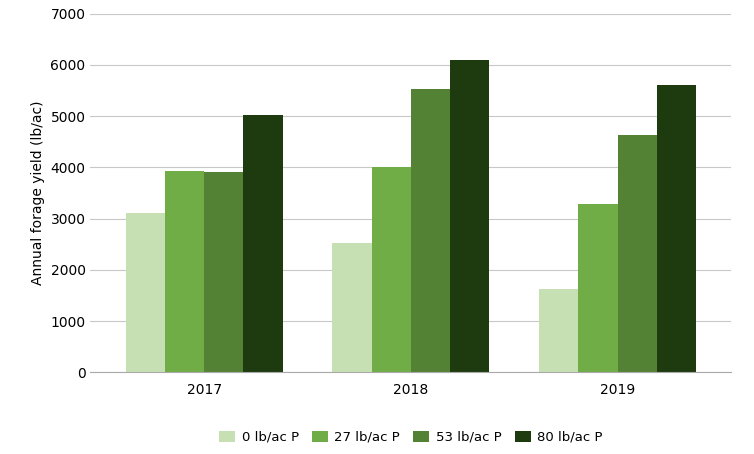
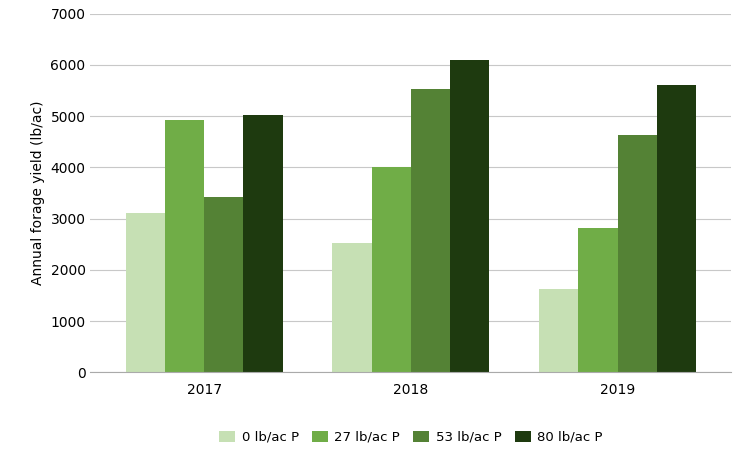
27 lb/ac P/2017: 3920 -> 4920
53 lb/ac P/2017: 3900 -> 3420
27 lb/ac P/2019: 3280 -> 2820
